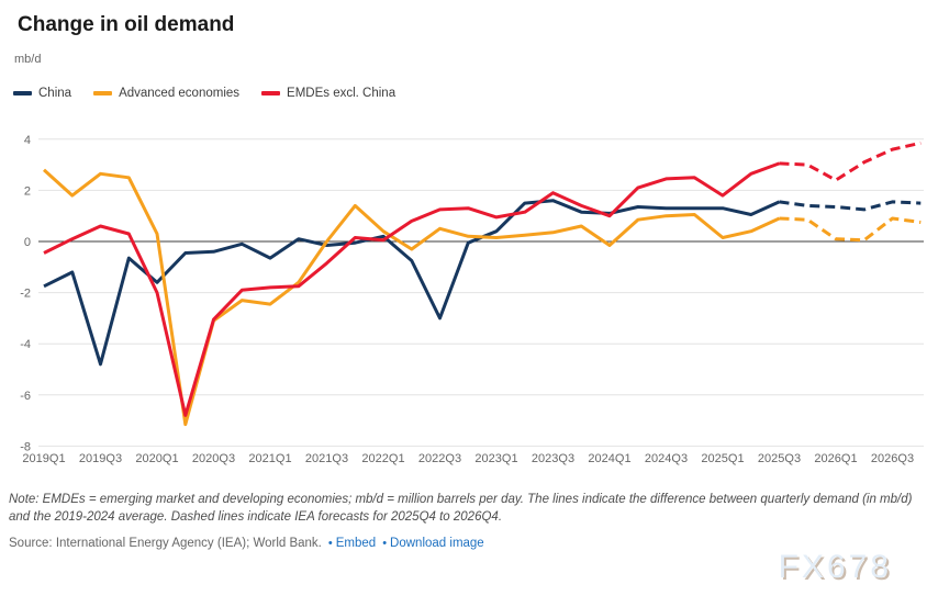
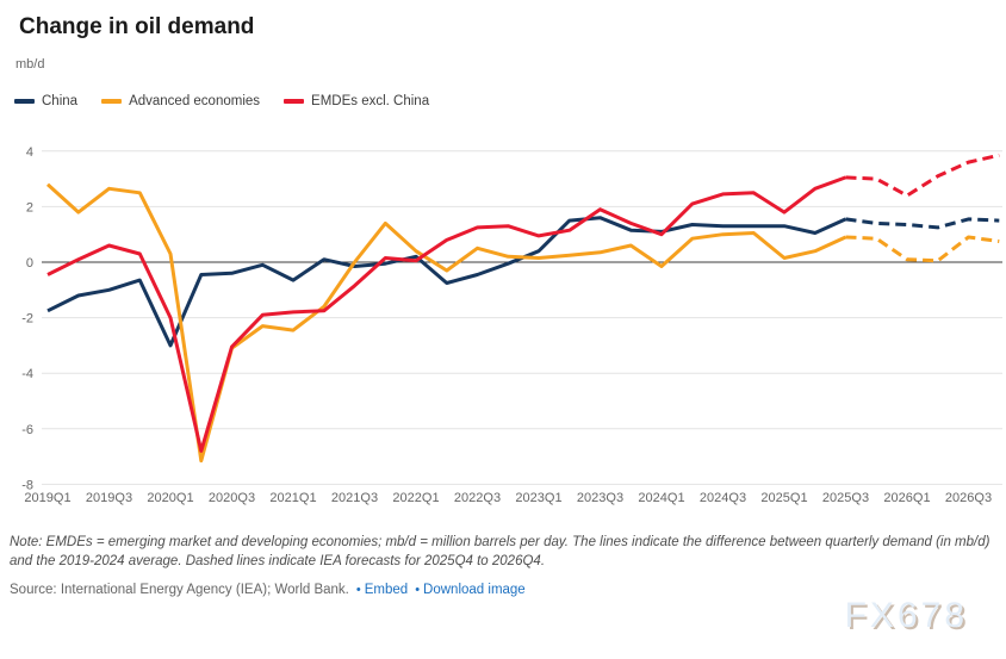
China/2019Q3: -4.8 -> -1.0
China/2020Q1: -1.6 -> -3.0
China/2022Q3: -3.0 -> -0.5
